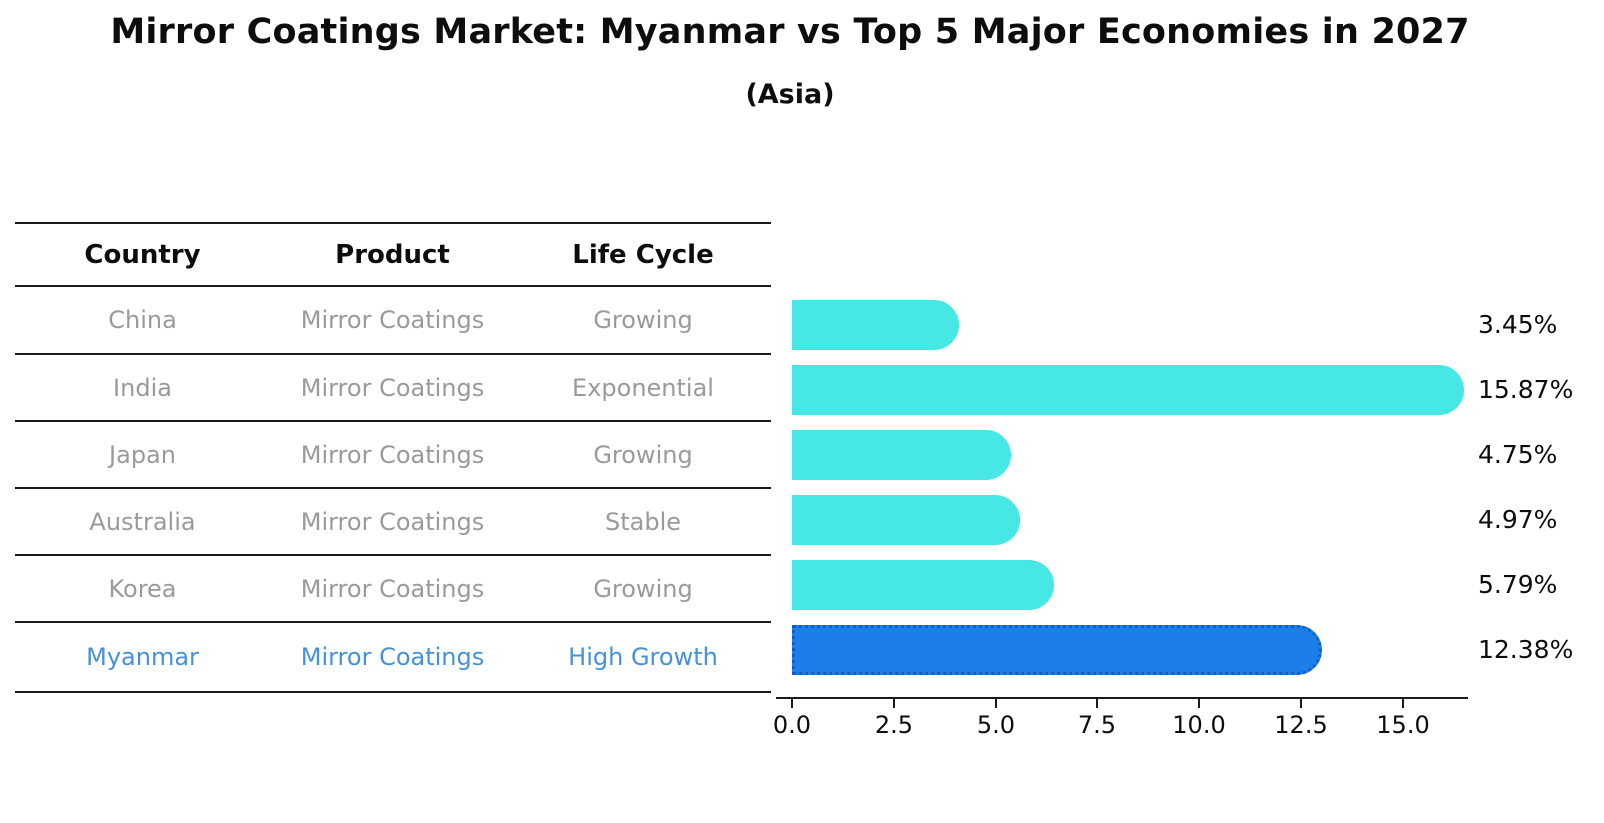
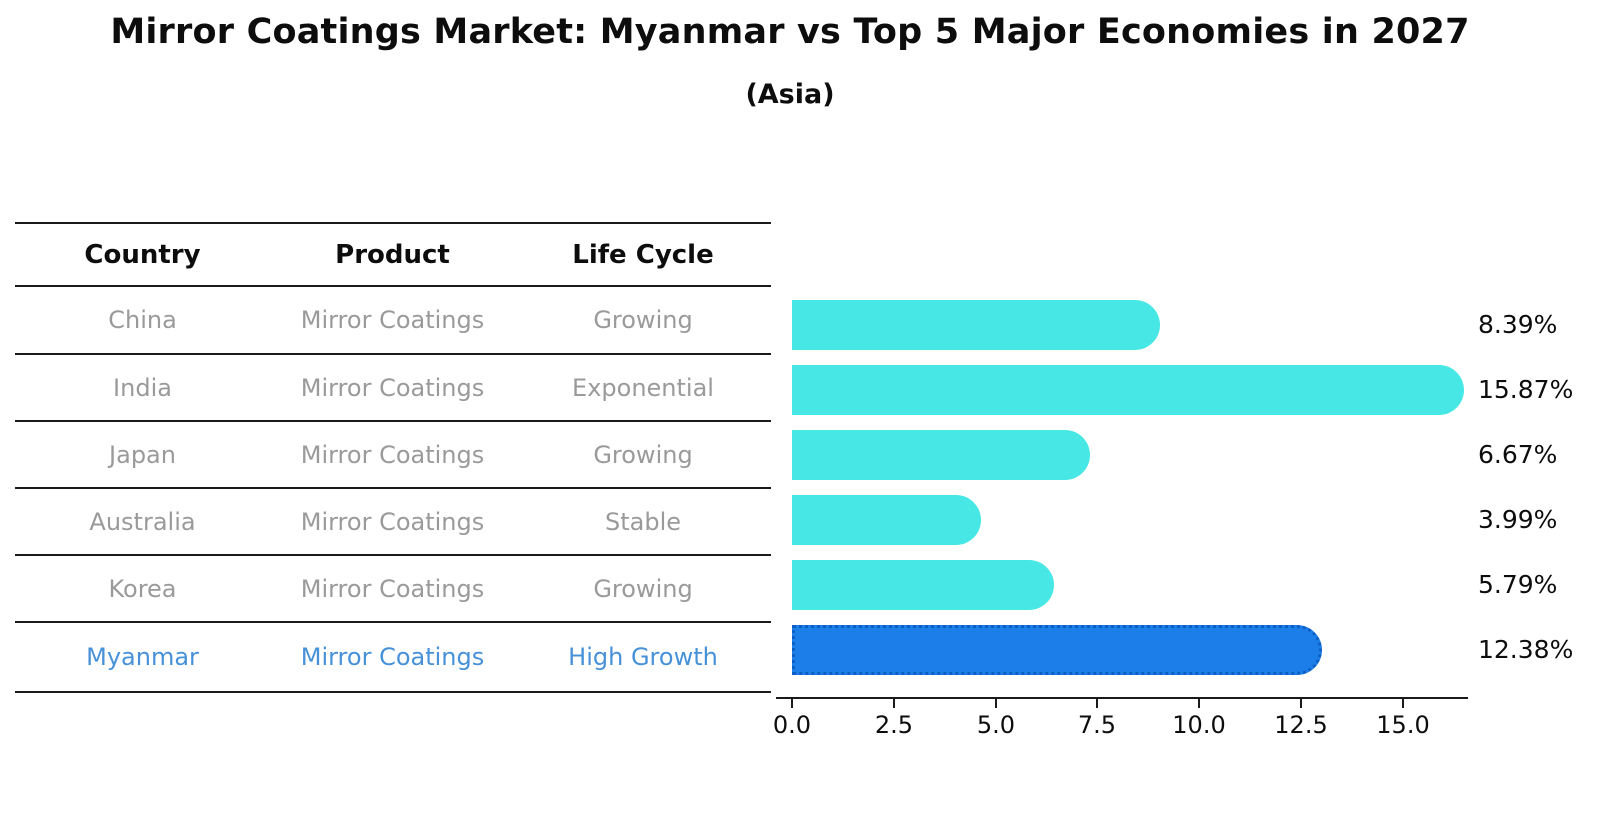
China: 3.45% -> 8.39%
Japan: 4.75% -> 6.67%
Australia: 4.97% -> 3.99%
